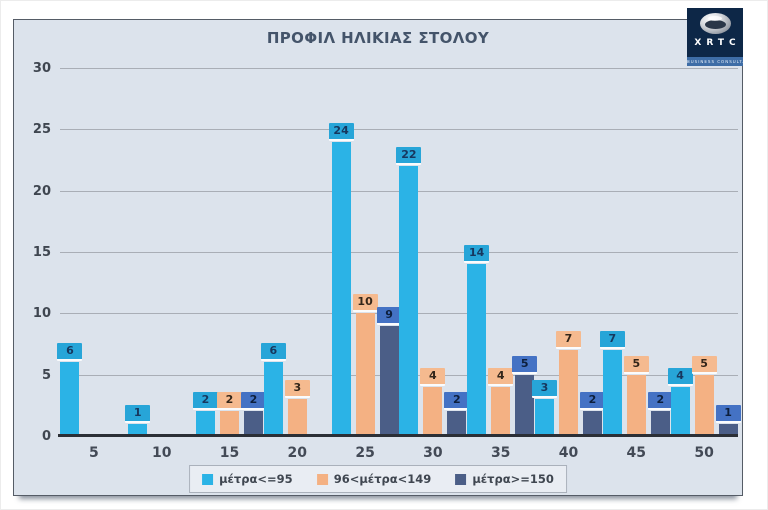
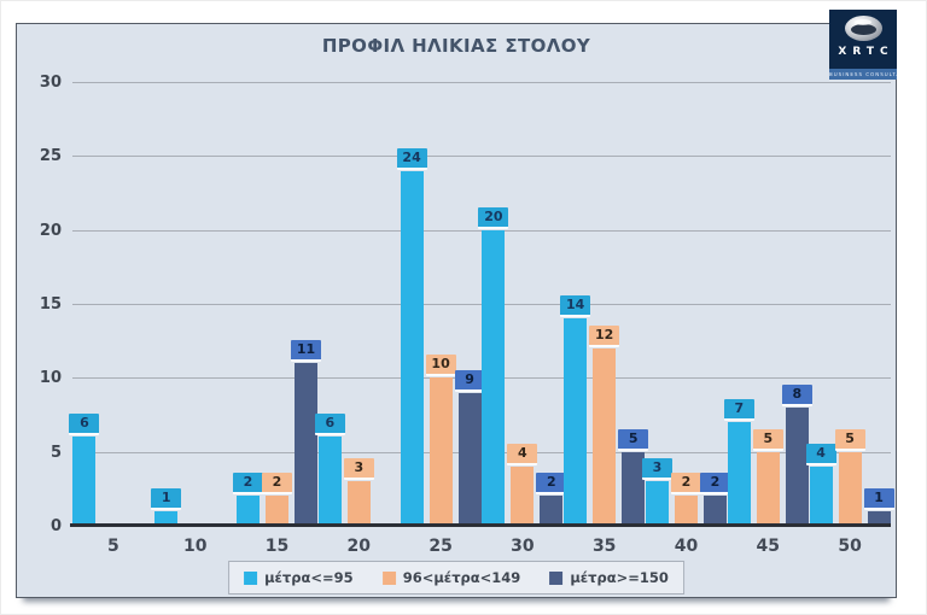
μέτρα>=150/15: 2 -> 11
μέτρα<=95/30: 22 -> 20
96<μέτρα<149/35: 4 -> 12
96<μέτρα<149/40: 7 -> 2
μέτρα>=150/45: 2 -> 8
